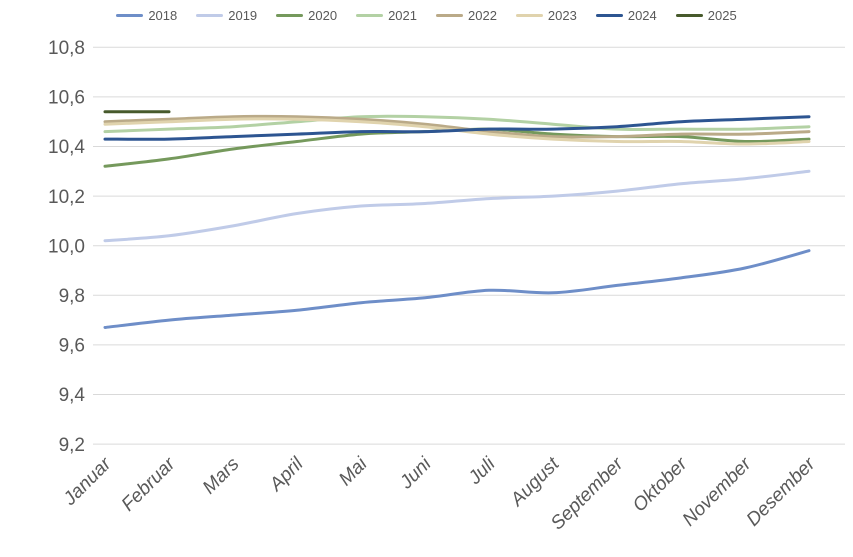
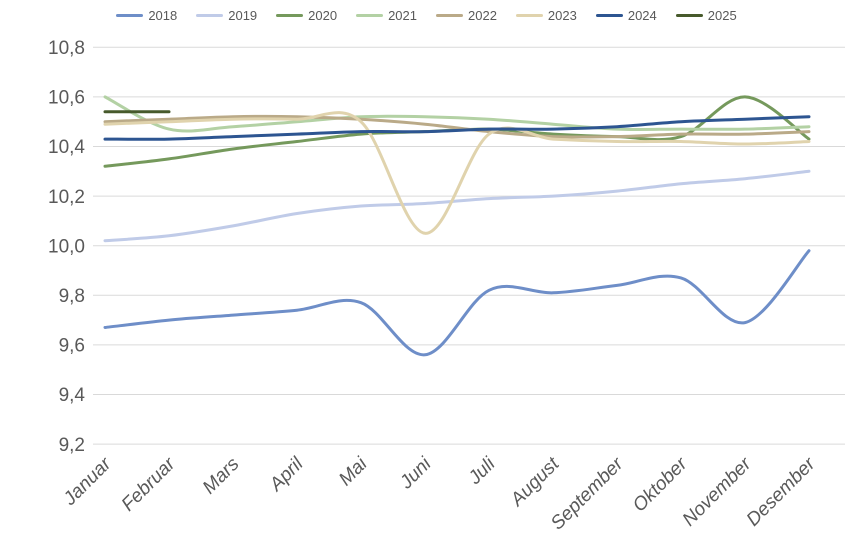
2021/Januar: 10,46 -> 10,60
2018/Juni: 9,79 -> 9,56
2023/Juni: 10,48 -> 10,05
2018/November: 9,91 -> 9,69
2020/November: 10,42 -> 10,60
